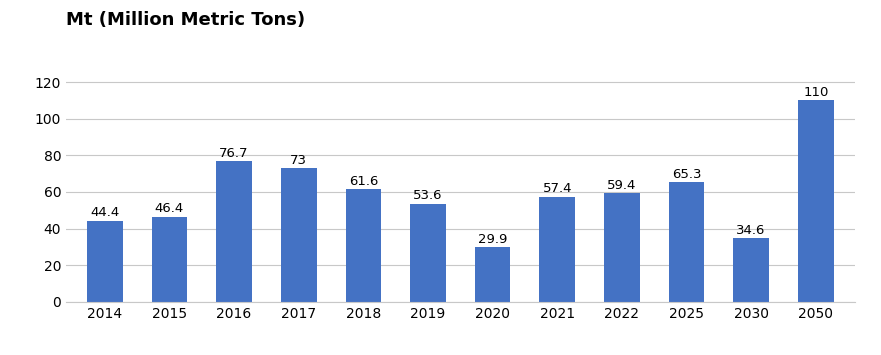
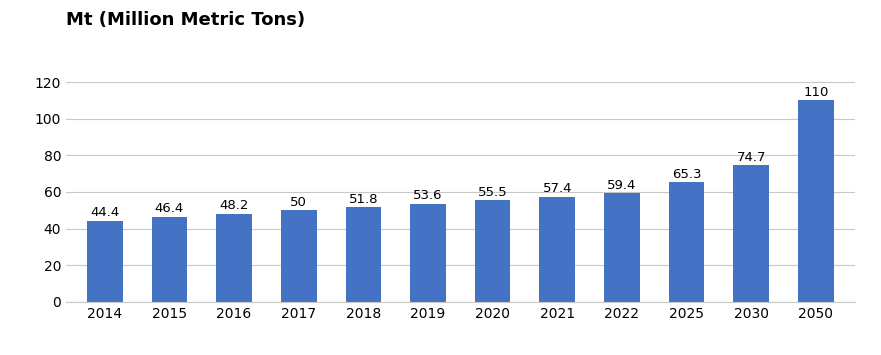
2016: 76.7 -> 48.2
2017: 73 -> 50
2018: 61.6 -> 51.8
2020: 29.9 -> 55.5
2030: 34.6 -> 74.7
